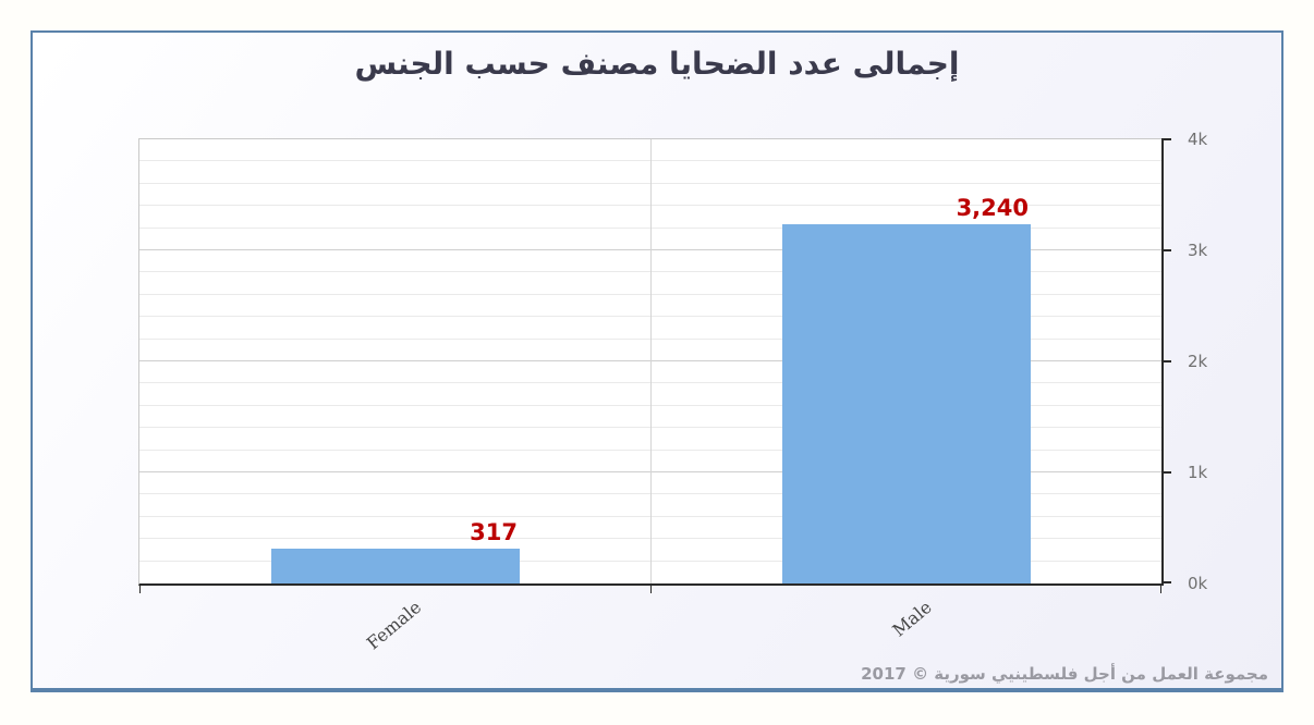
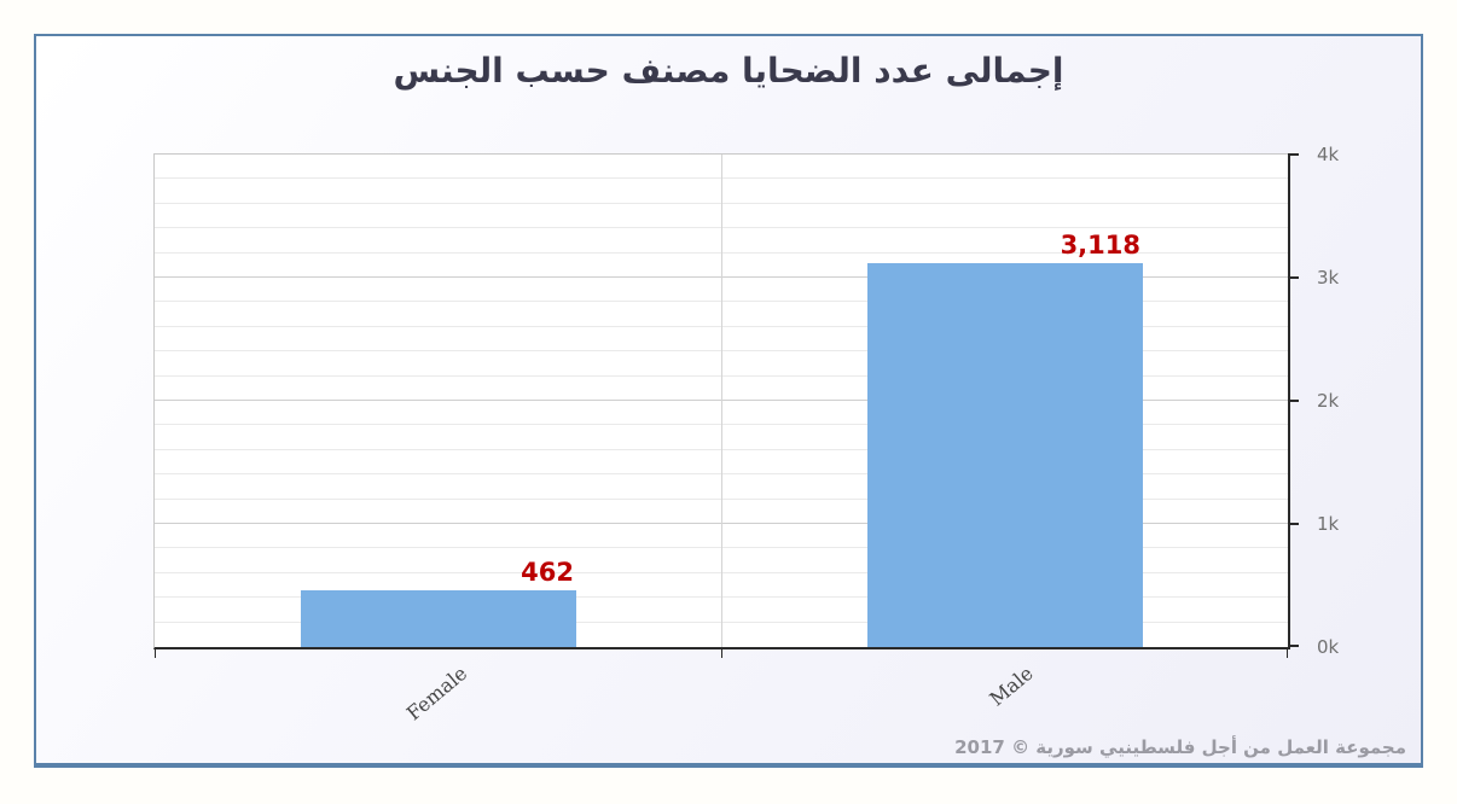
Female: 317 -> 462
Male: 3,240 -> 3,118
